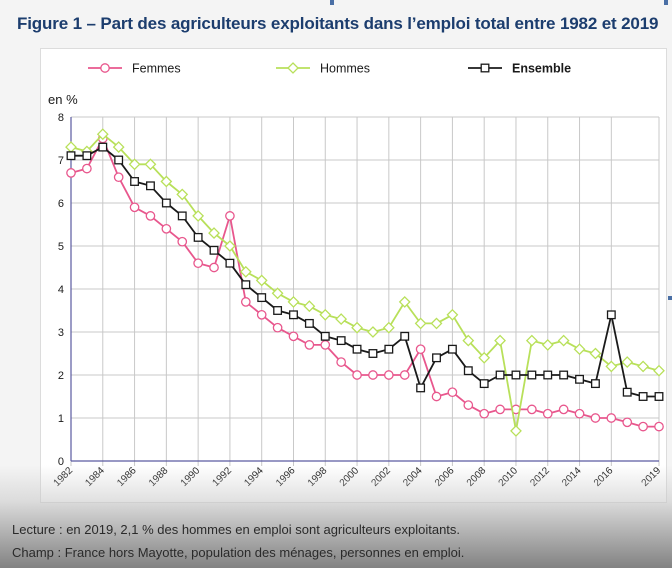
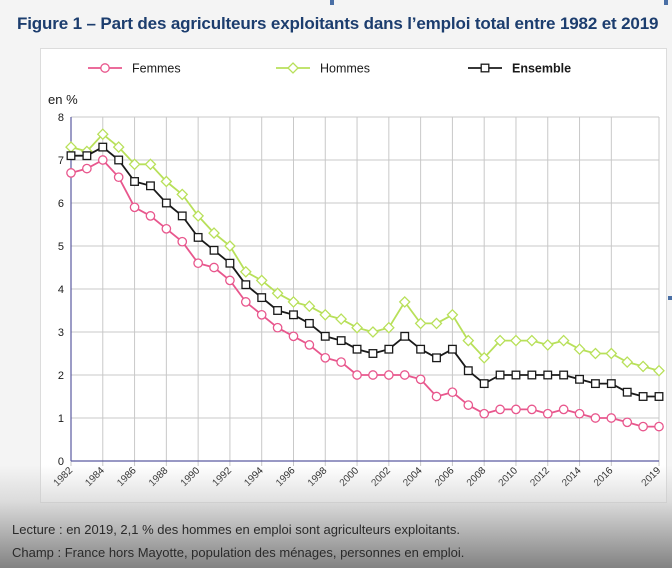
Femmes/1984: 7.5 -> 7.0
Femmes/1992: 5.7 -> 4.2
Femmes/1998: 2.7 -> 2.4
Femmes/2004: 2.6 -> 1.9
Ensemble/2004: 1.7 -> 2.6
Hommes/2010: 0.7 -> 2.8
Hommes/2016: 2.2 -> 2.5
Ensemble/2016: 3.4 -> 1.8
